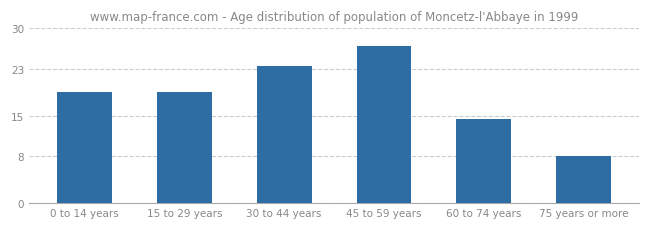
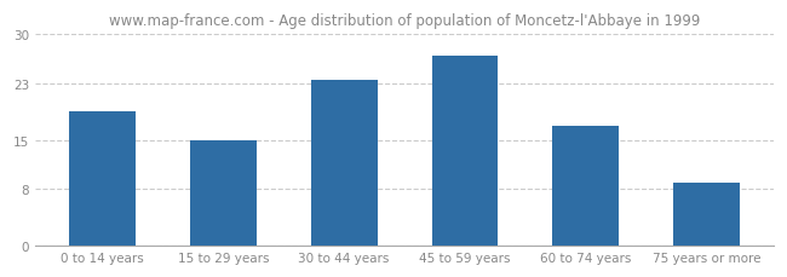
15 to 29 years: 19.0 -> 15.0
60 to 74 years: 14.5 -> 17.0
75 years or more: 8.0 -> 9.0
